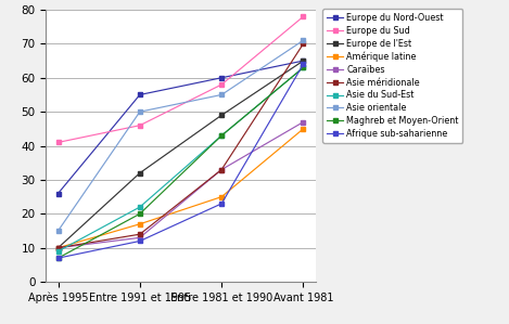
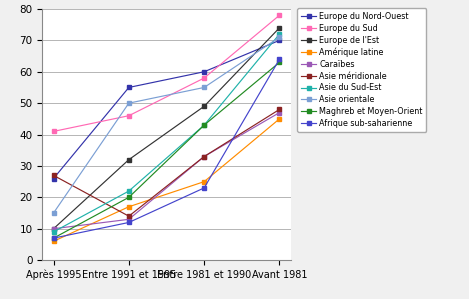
Amérique latine/Après 1995: 10 -> 6
Asie méridionale/Après 1995: 10 -> 27
Europe du Nord-Ouest/Avant 1981: 65 -> 70
Europe de l'Est/Avant 1981: 65 -> 74
Asie méridionale/Avant 1981: 70 -> 48
Asie du Sud-Est/Avant 1981: 63 -> 72
